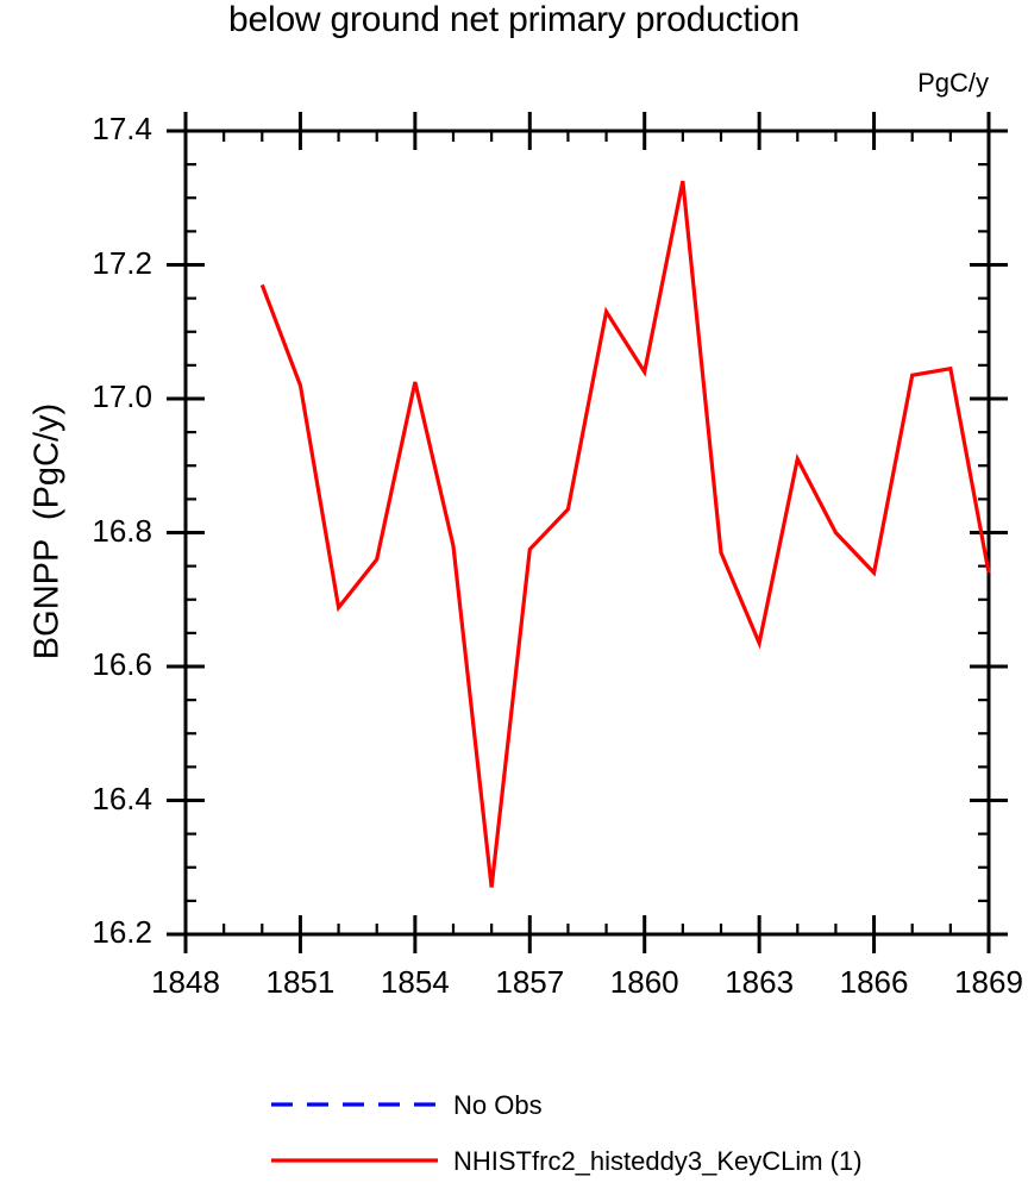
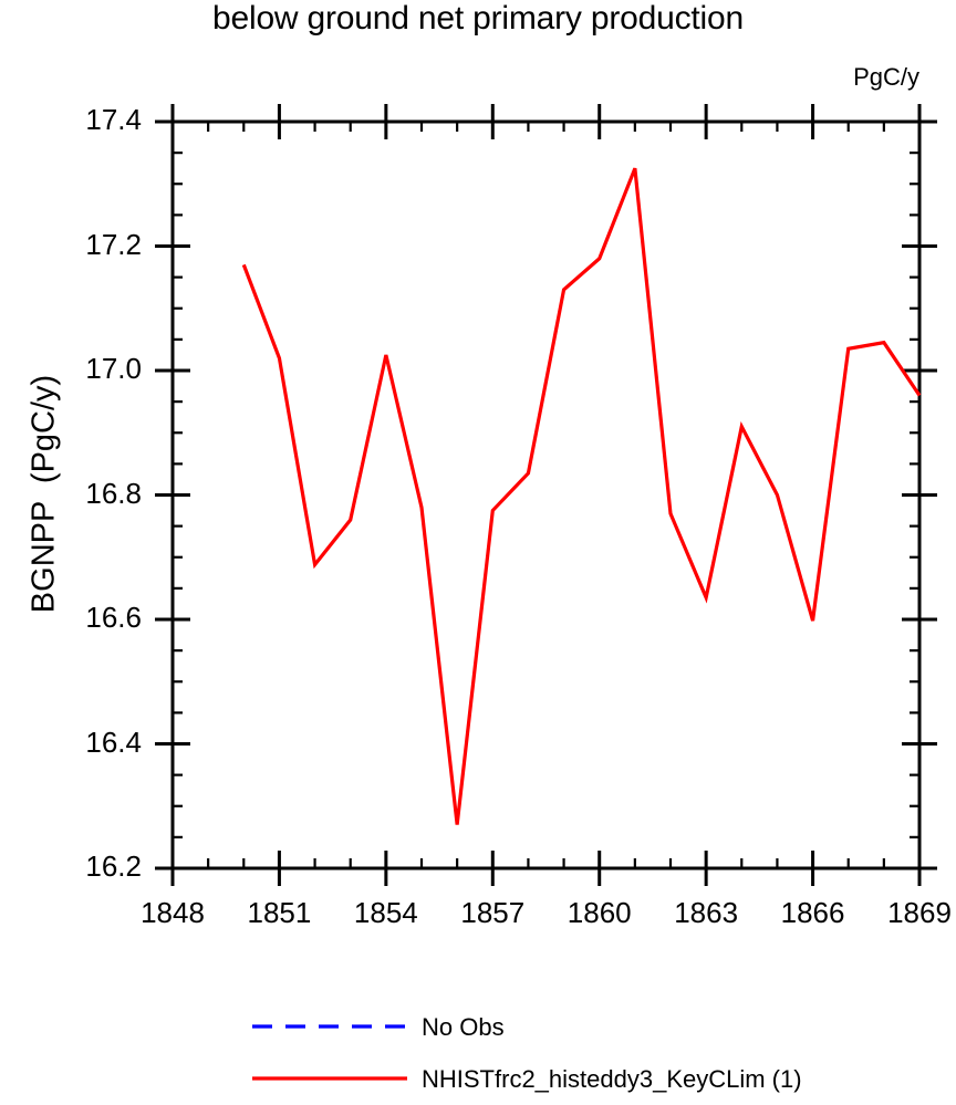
1860: 17.04 -> 17.18
1866: 16.74 -> 16.60
1869: 16.74 -> 16.96
